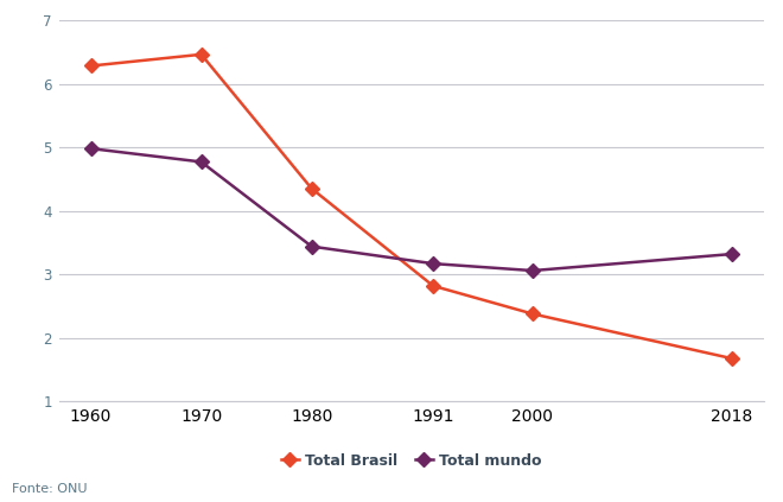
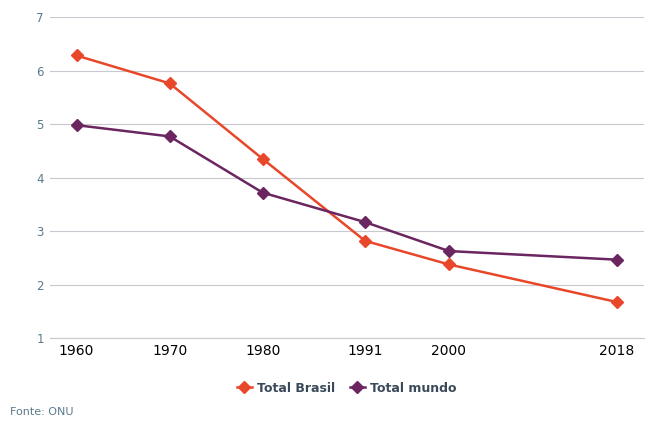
Total Brasil/1970: 6.46 -> 5.76
Total mundo/1980: 3.44 -> 3.72
Total mundo/2000: 3.06 -> 2.63
Total mundo/2018: 3.32 -> 2.47
